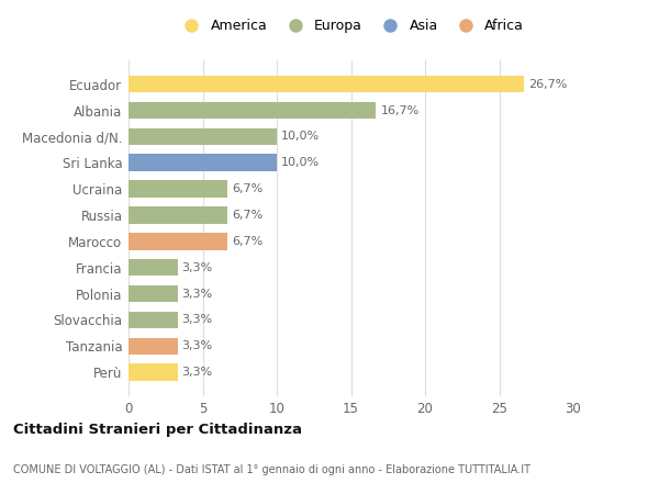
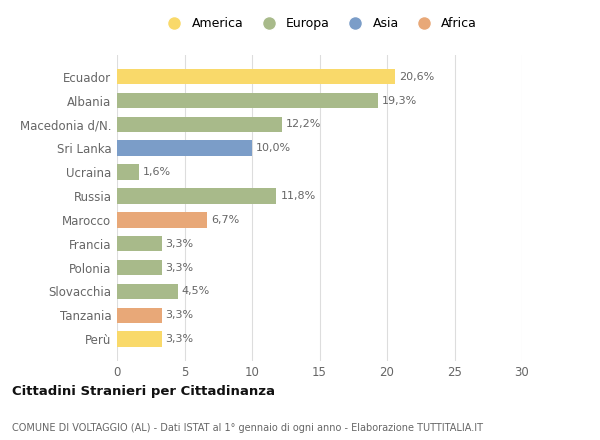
Ecuador: 26,7% -> 20,6%
Albania: 16,7% -> 19,3%
Macedonia d/N.: 10,0% -> 12,2%
Ucraina: 6,7% -> 1,6%
Russia: 6,7% -> 11,8%
Slovacchia: 3,3% -> 4,5%
